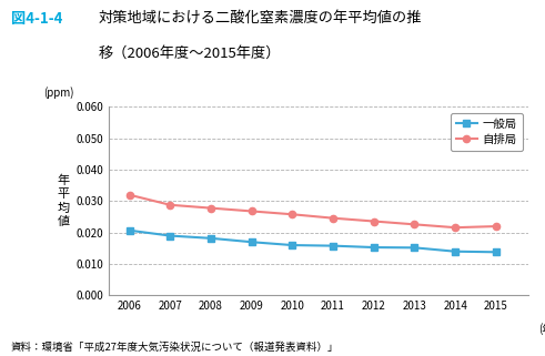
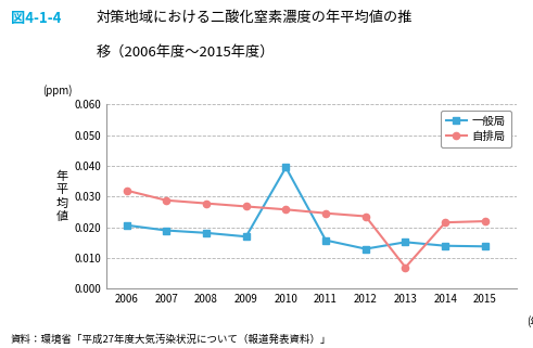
一般局/2010: 0.0160 -> 0.0395
一般局/2012: 0.0153 -> 0.0130
自排局/2013: 0.0226 -> 0.0070
